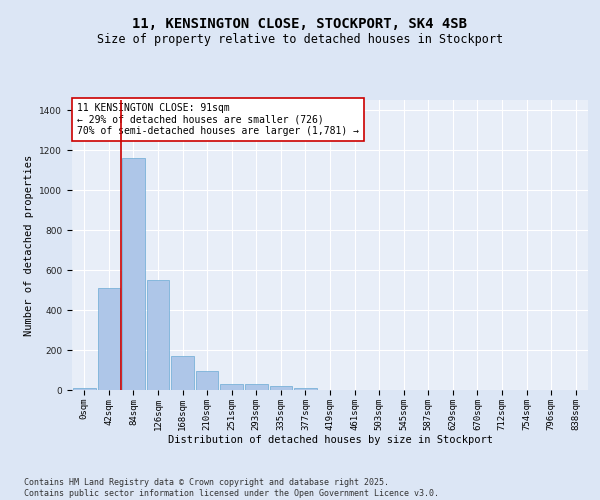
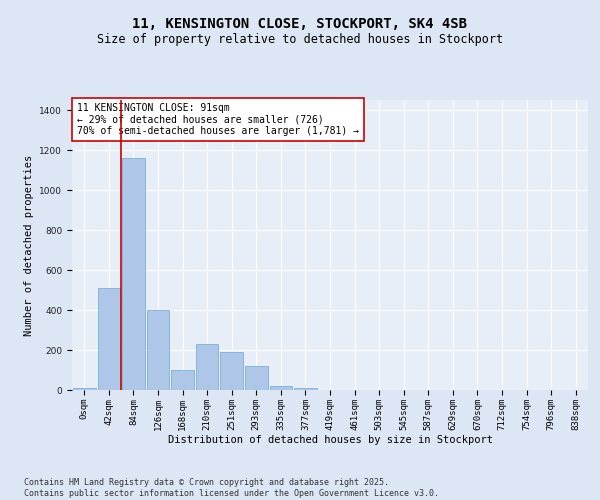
126sqm: 550 -> 400
168sqm: 170 -> 100
210sqm: 100 -> 230
251sqm: 30 -> 190
293sqm: 30 -> 120
